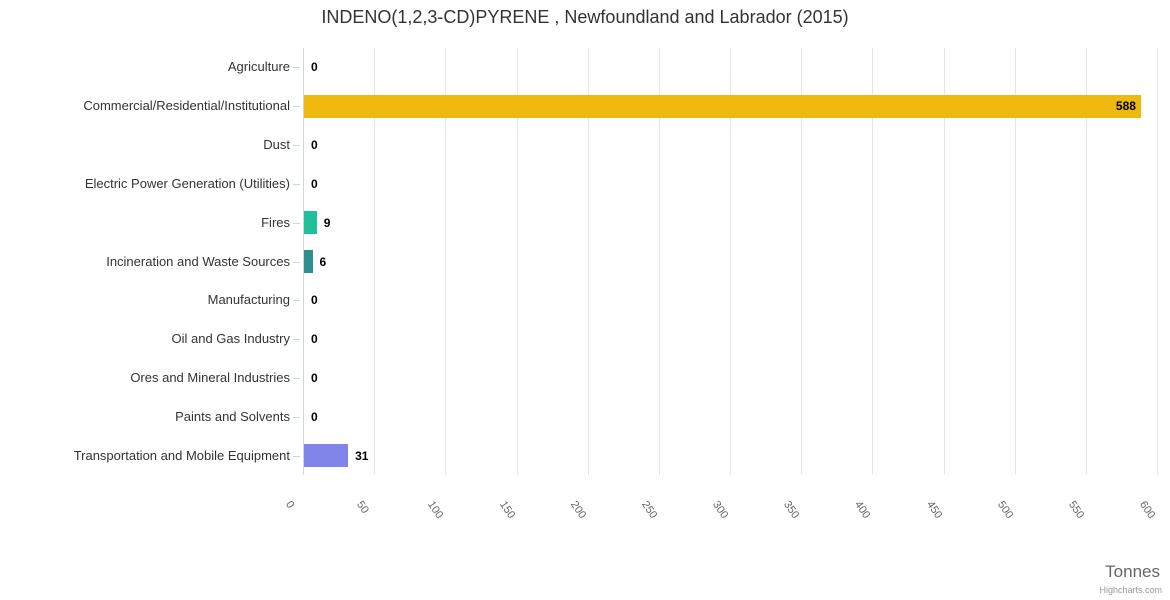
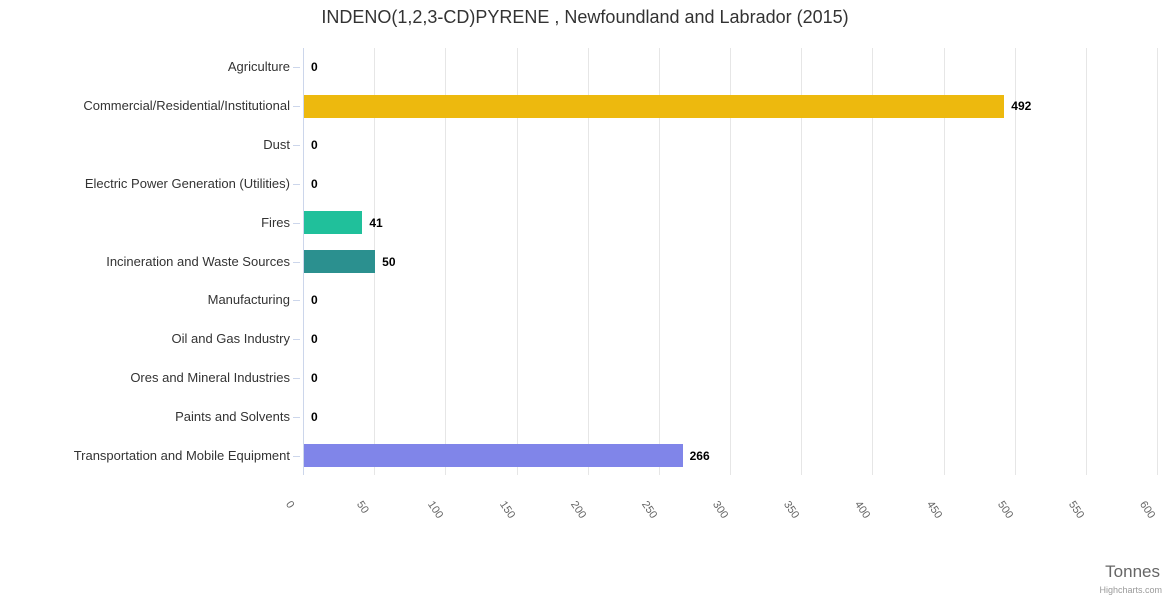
Commercial/Residential/Institutional: 588 -> 492
Fires: 9 -> 41
Incineration and Waste Sources: 6 -> 50
Transportation and Mobile Equipment: 31 -> 266
